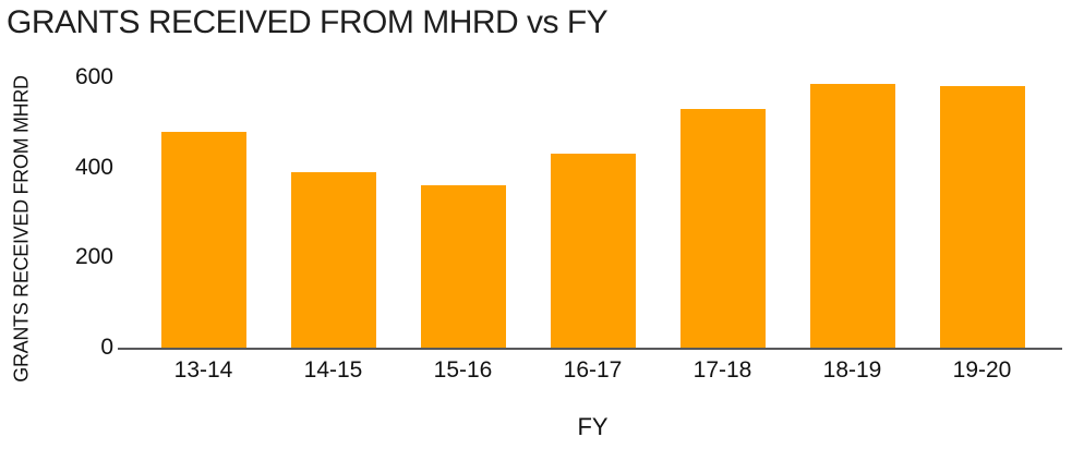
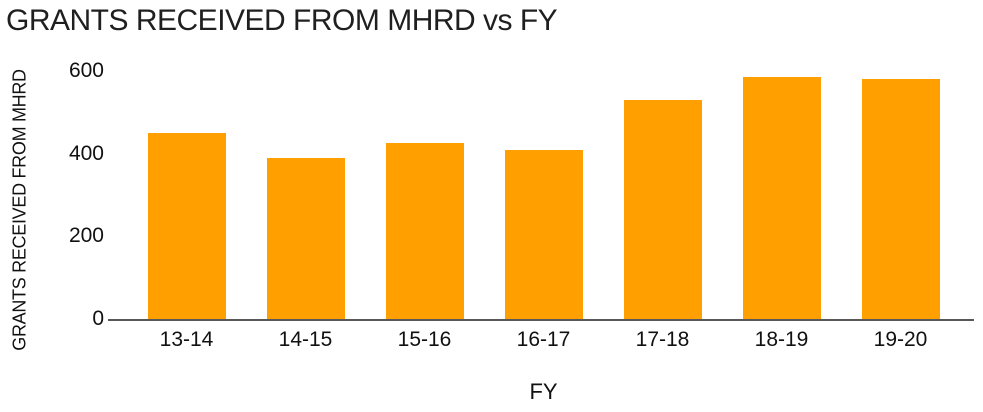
13-14: 480 -> 450
15-16: 360 -> 420
16-17: 430 -> 410
